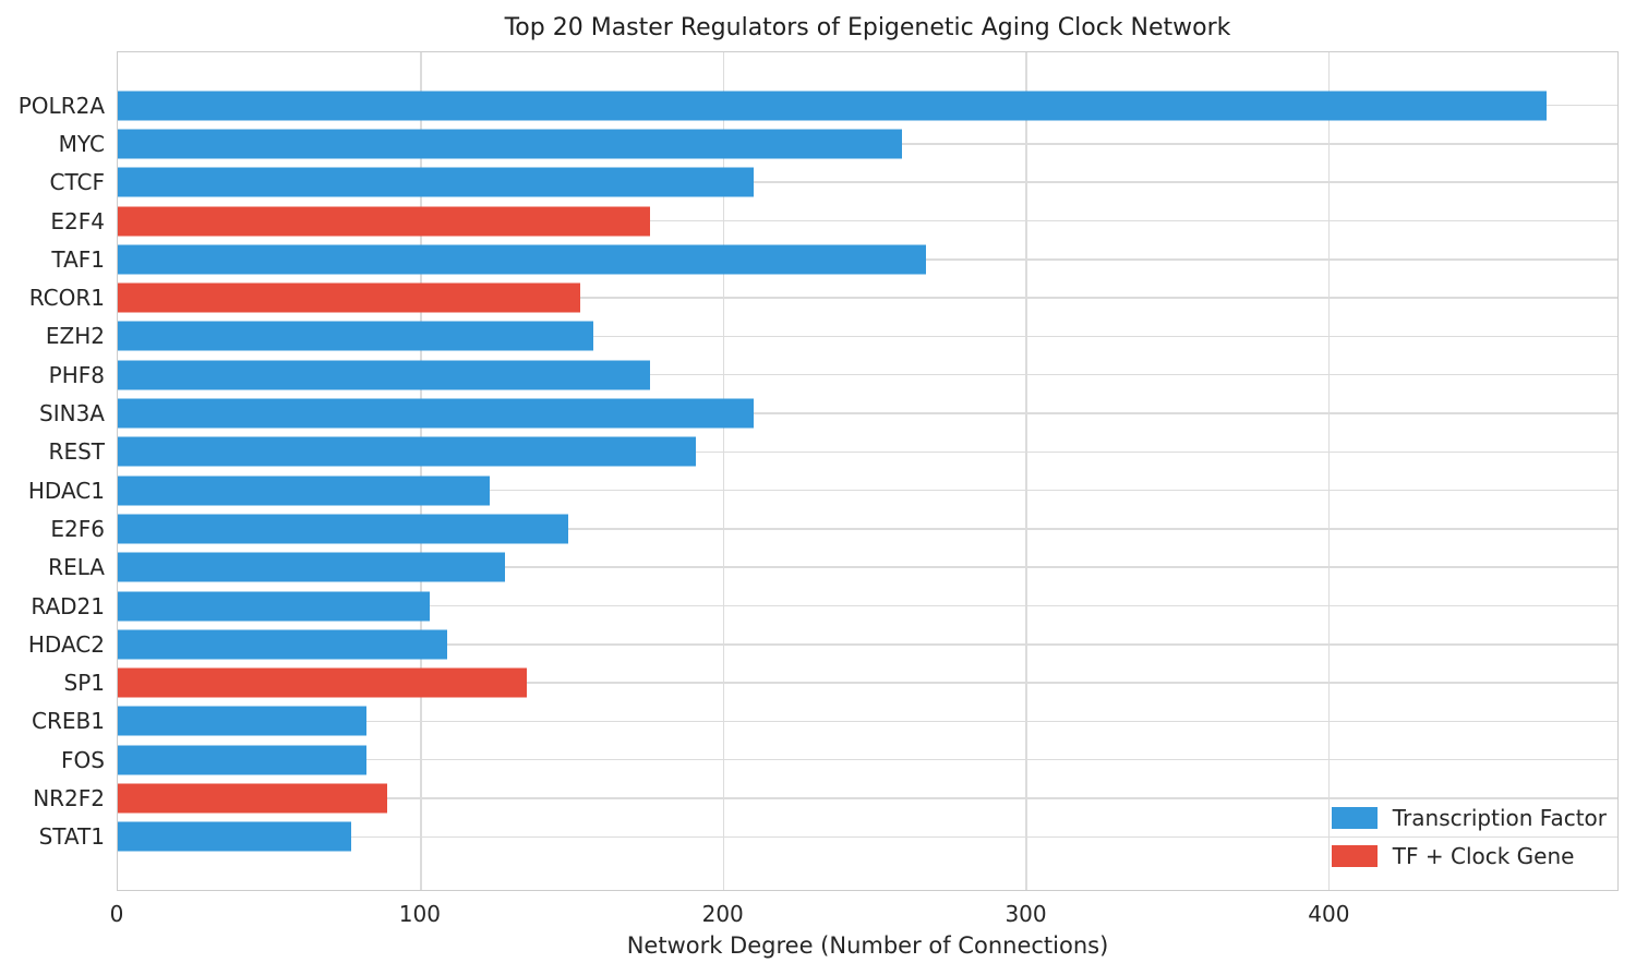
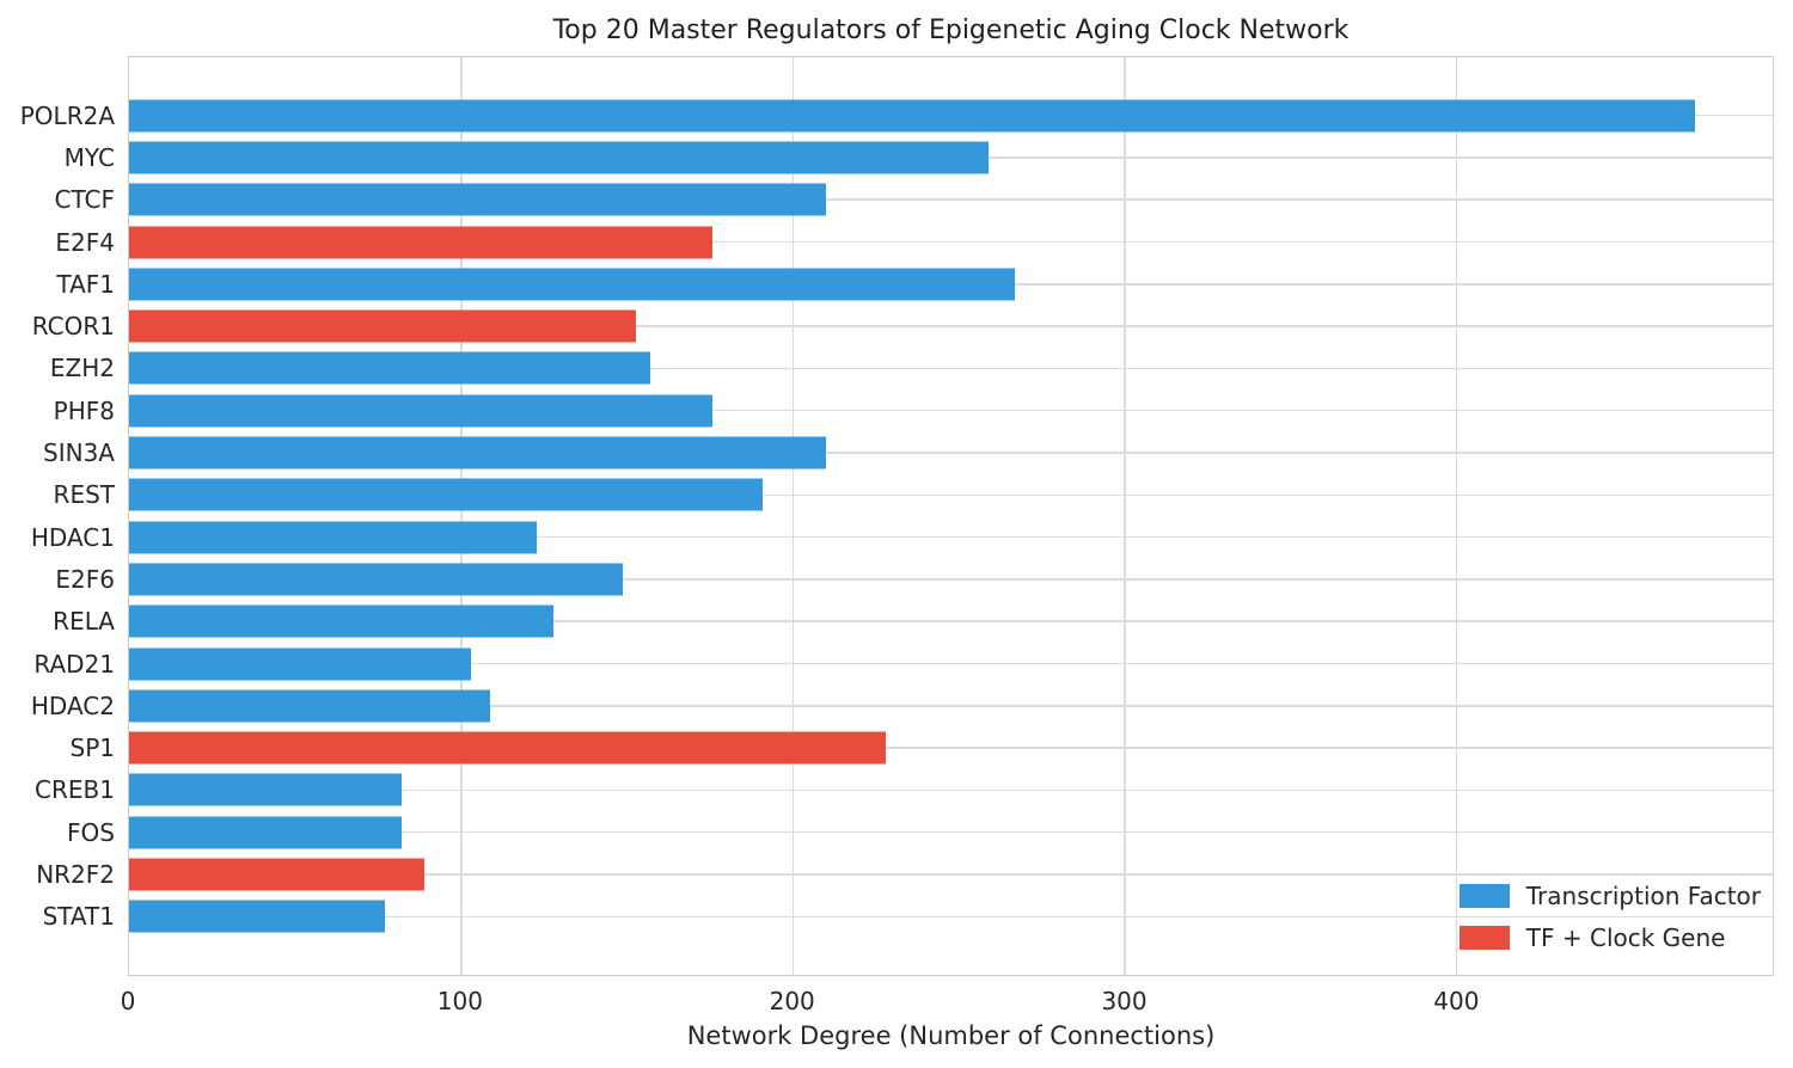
SP1: 135 -> 228
